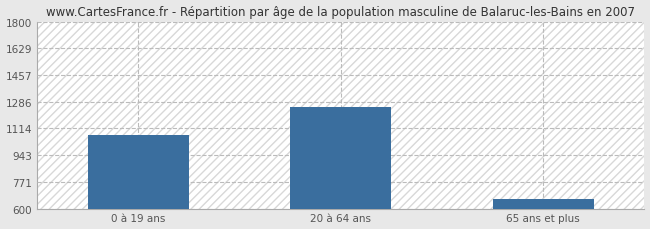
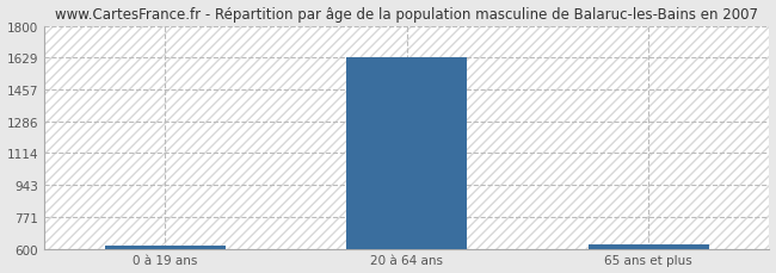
0 à 19 ans: 1070 -> 620
20 à 64 ans: 1250 -> 1630
65 ans et plus: 660 -> 620
